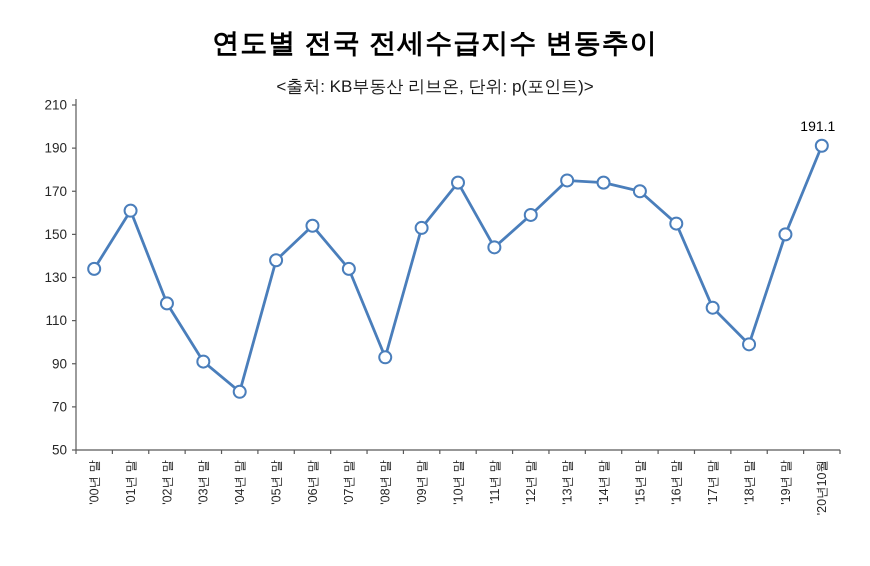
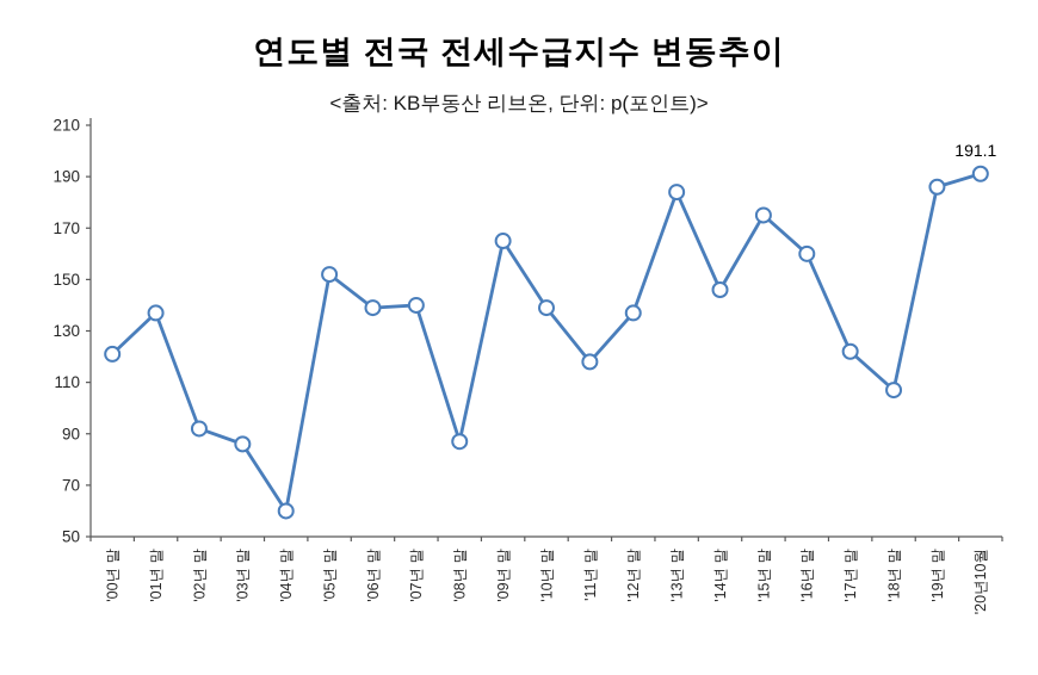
'00년 말: 134 -> 121
'01년 말: 161 -> 137
'02년 말: 118 -> 92
'03년 말: 91 -> 86
'04년 말: 77 -> 60
'05년 말: 138 -> 152
'06년 말: 154 -> 139
'07년 말: 134 -> 140
'08년 말: 93 -> 87
'09년 말: 153 -> 165
'10년 말: 174 -> 139
'11년 말: 144 -> 118
'12년 말: 159 -> 137
'13년 말: 175 -> 184
'14년 말: 174 -> 146
'15년 말: 170 -> 175
'16년 말: 155 -> 160
'17년 말: 116 -> 122
'18년 말: 99 -> 107
'19년 말: 150 -> 186
